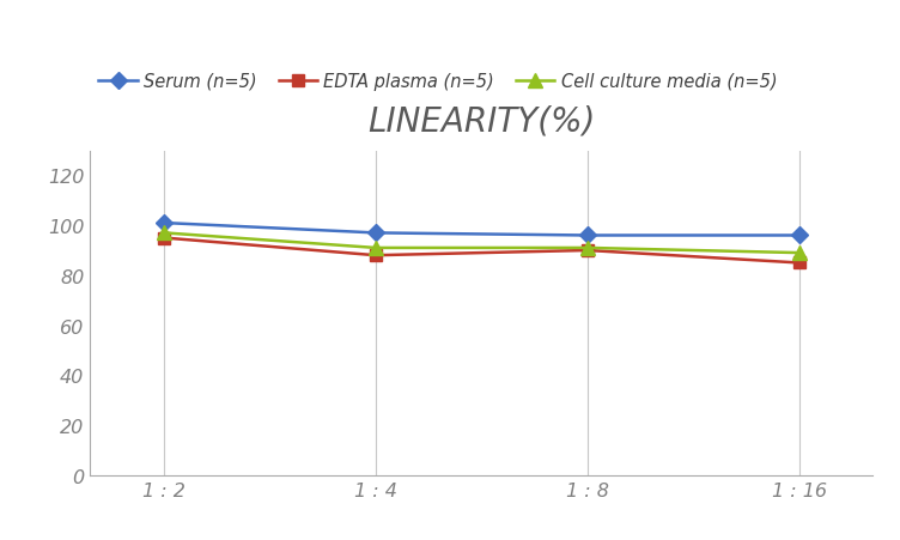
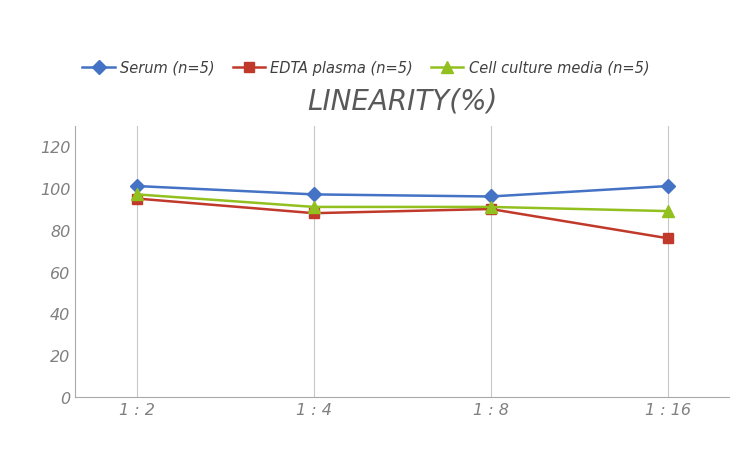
Serum (n=5)/1 : 16: 96 -> 101
EDTA plasma (n=5)/1 : 16: 85 -> 76
